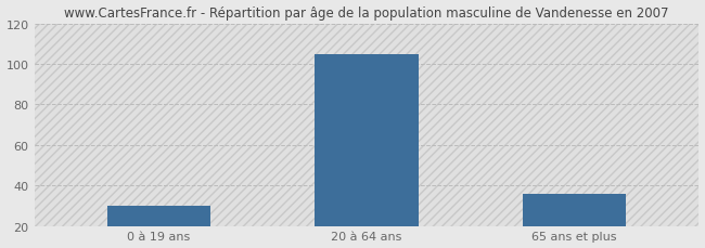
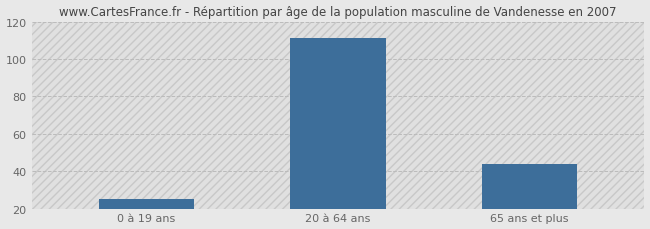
0 à 19 ans: 30 -> 25
20 à 64 ans: 105 -> 111
65 ans et plus: 36 -> 44
